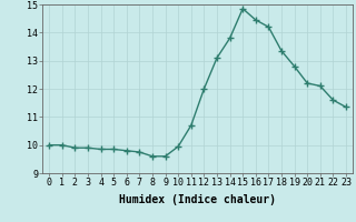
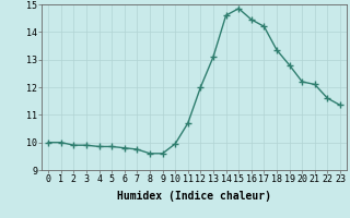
14: 13.80 -> 14.60
